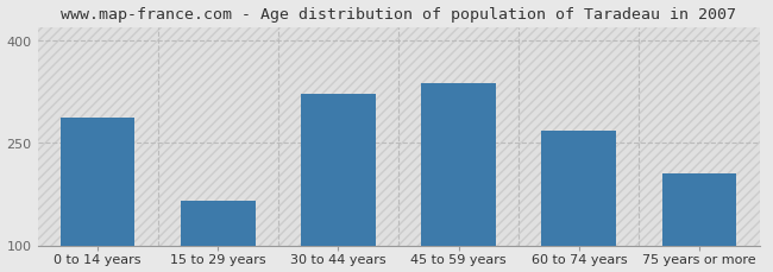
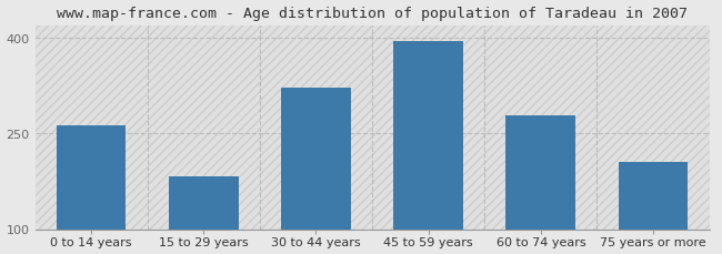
0 to 14 years: 288 -> 263
15 to 29 years: 166 -> 183
45 to 59 years: 338 -> 395
60 to 74 years: 268 -> 278
